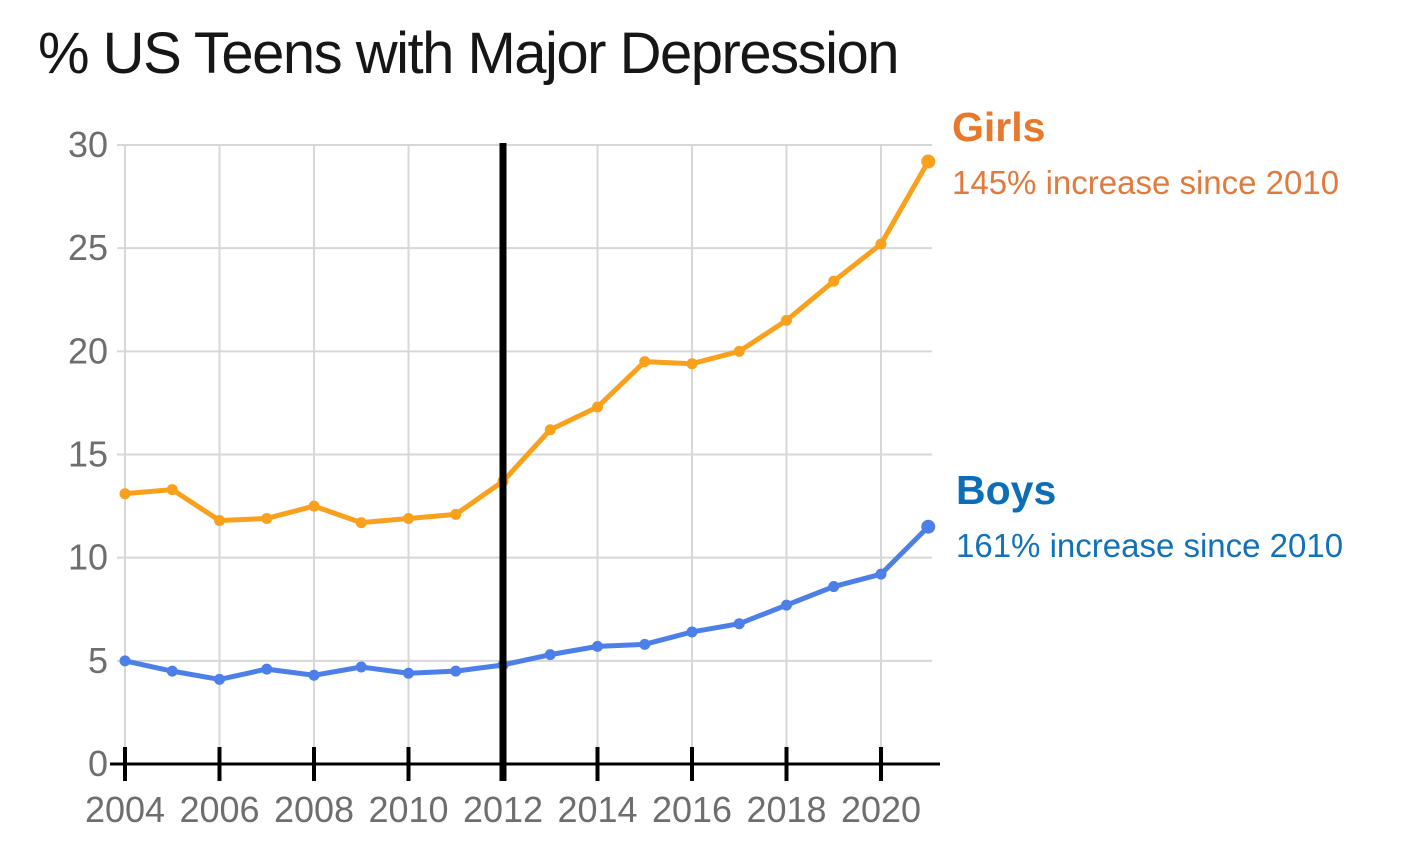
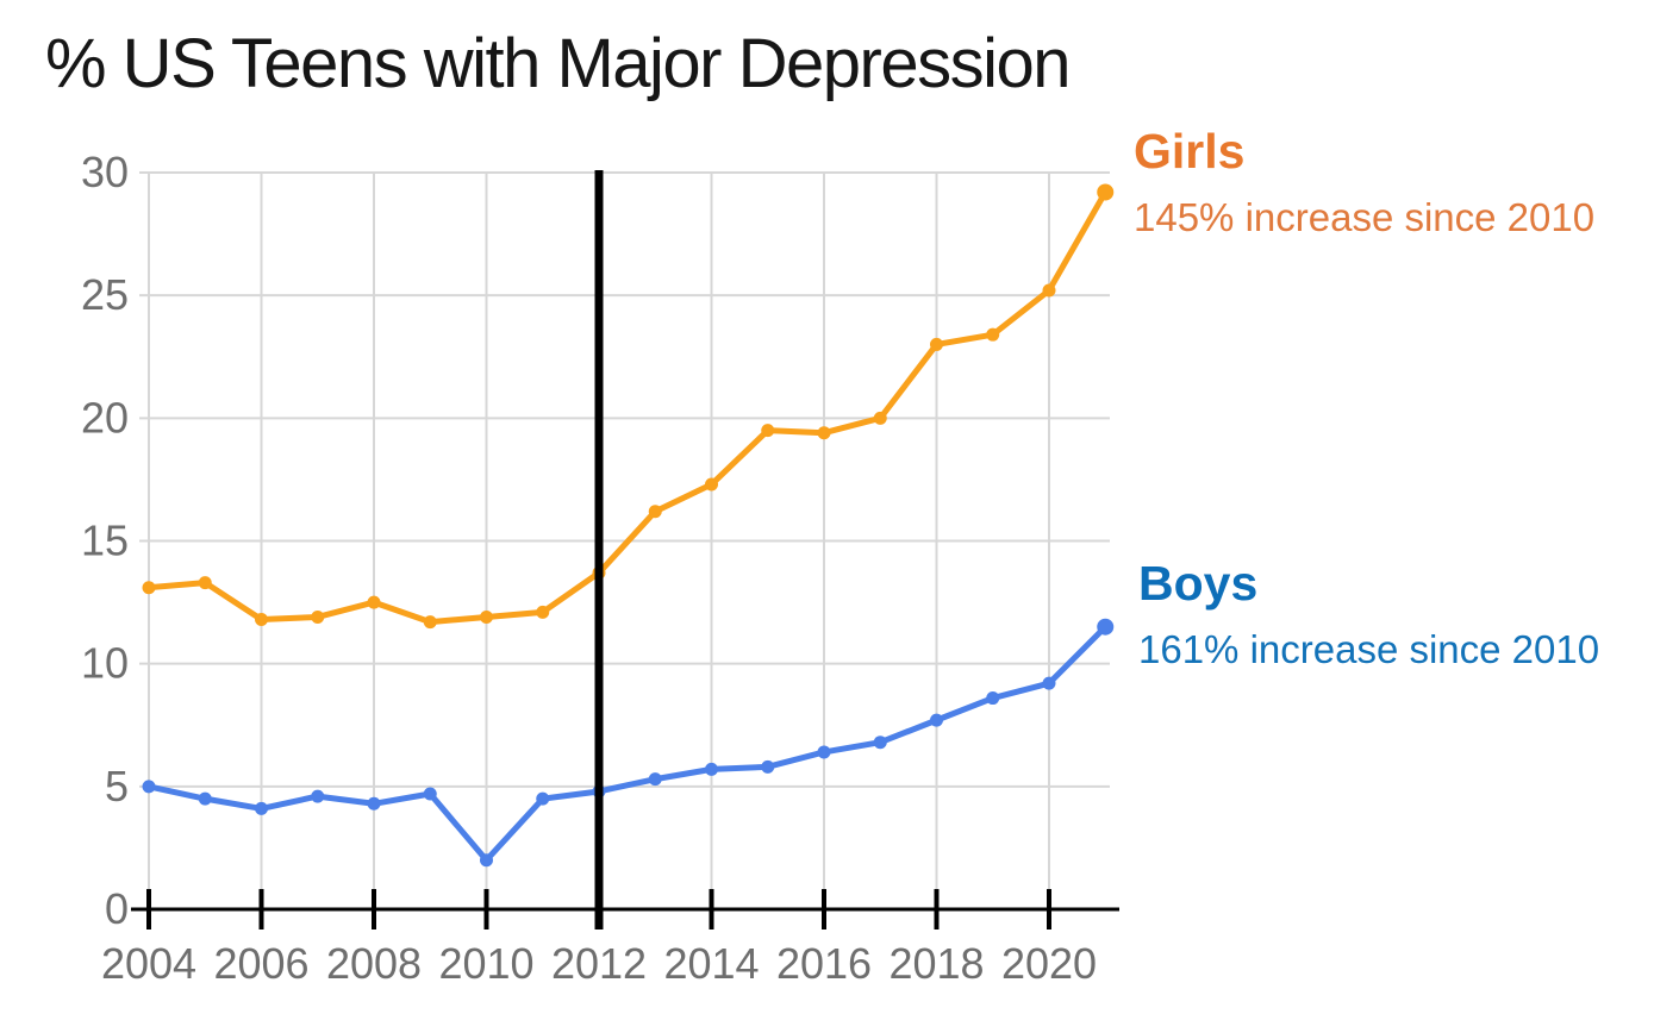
Boys/2010: 4.4 -> 2.0
Girls/2018: 21.5 -> 23.0
